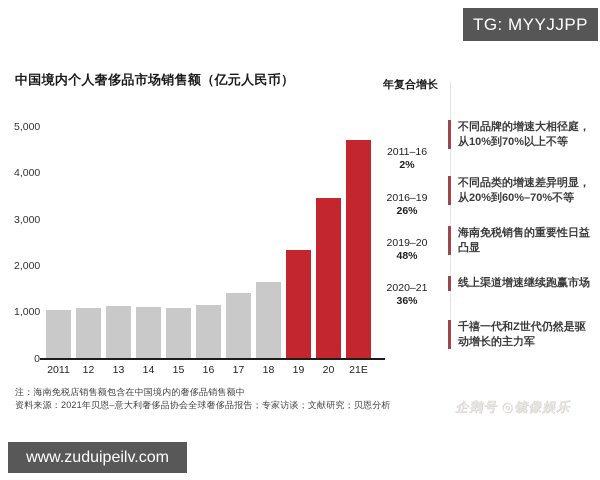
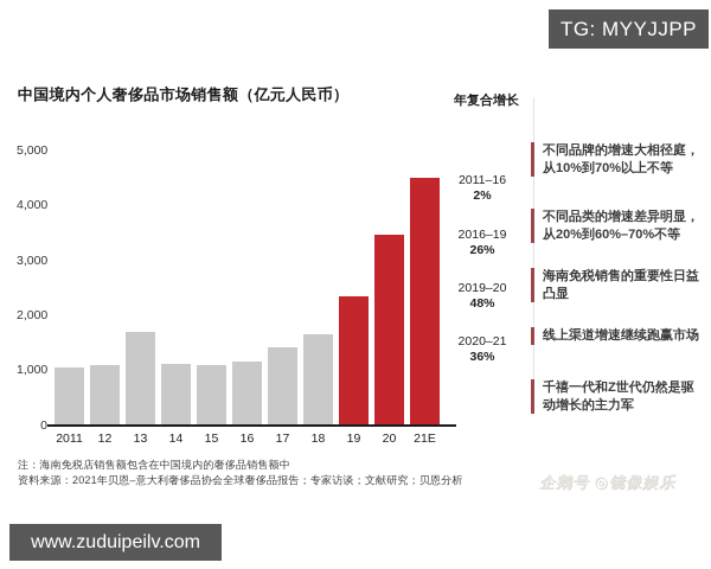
13: 1100 -> 1700
21E: 4700 -> 4500
